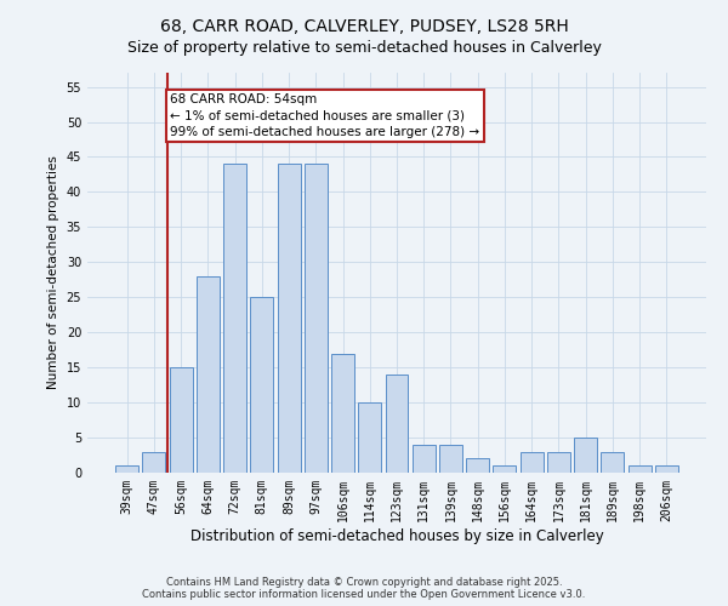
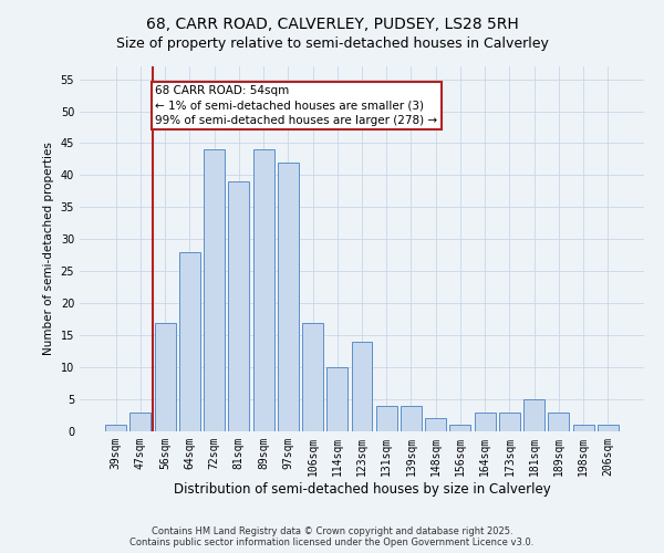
56sqm: 15 -> 17
81sqm: 25 -> 39
97sqm: 44 -> 42
